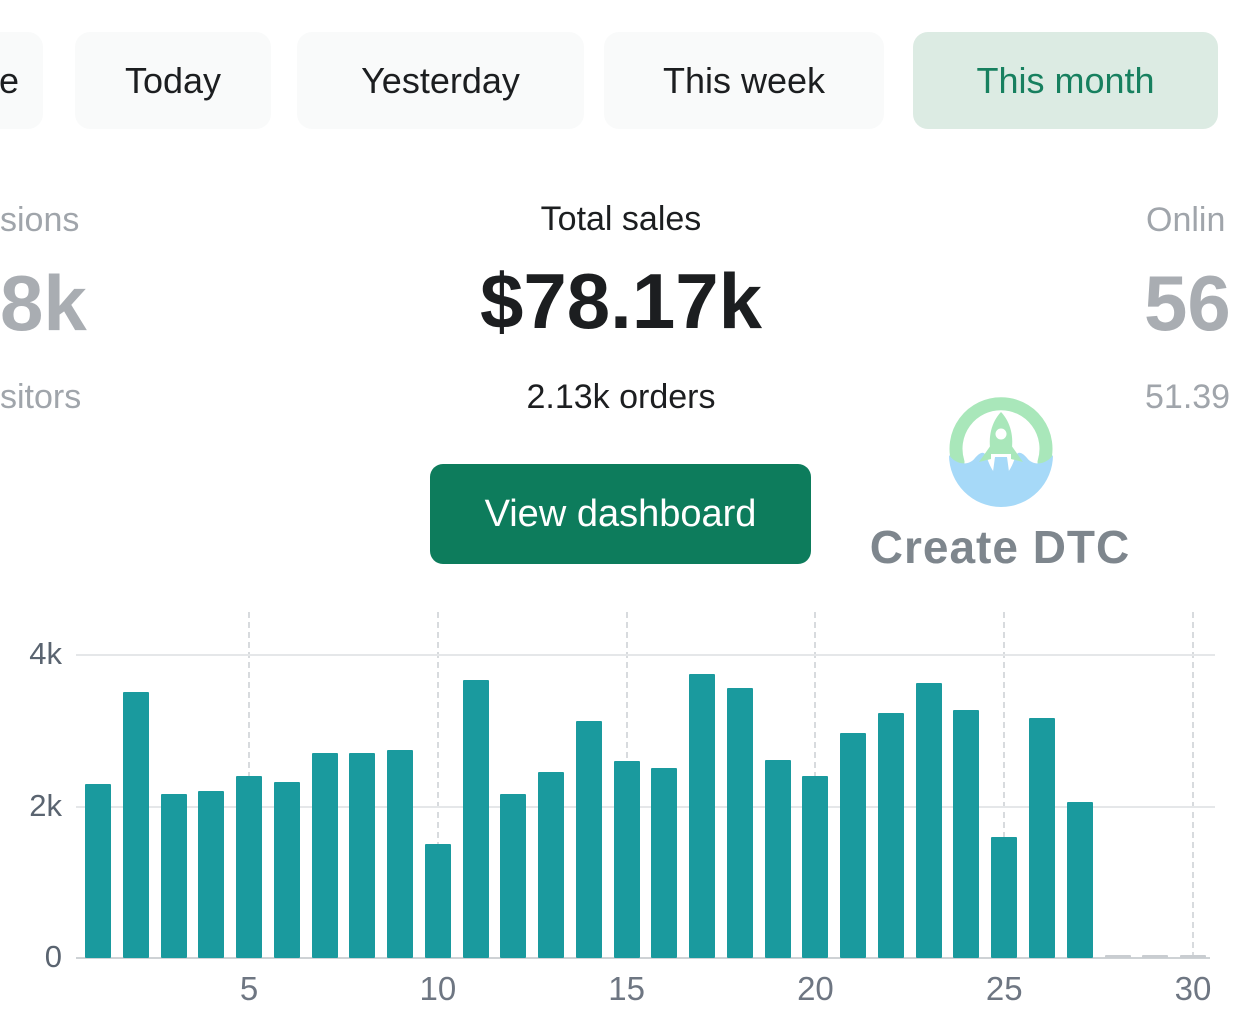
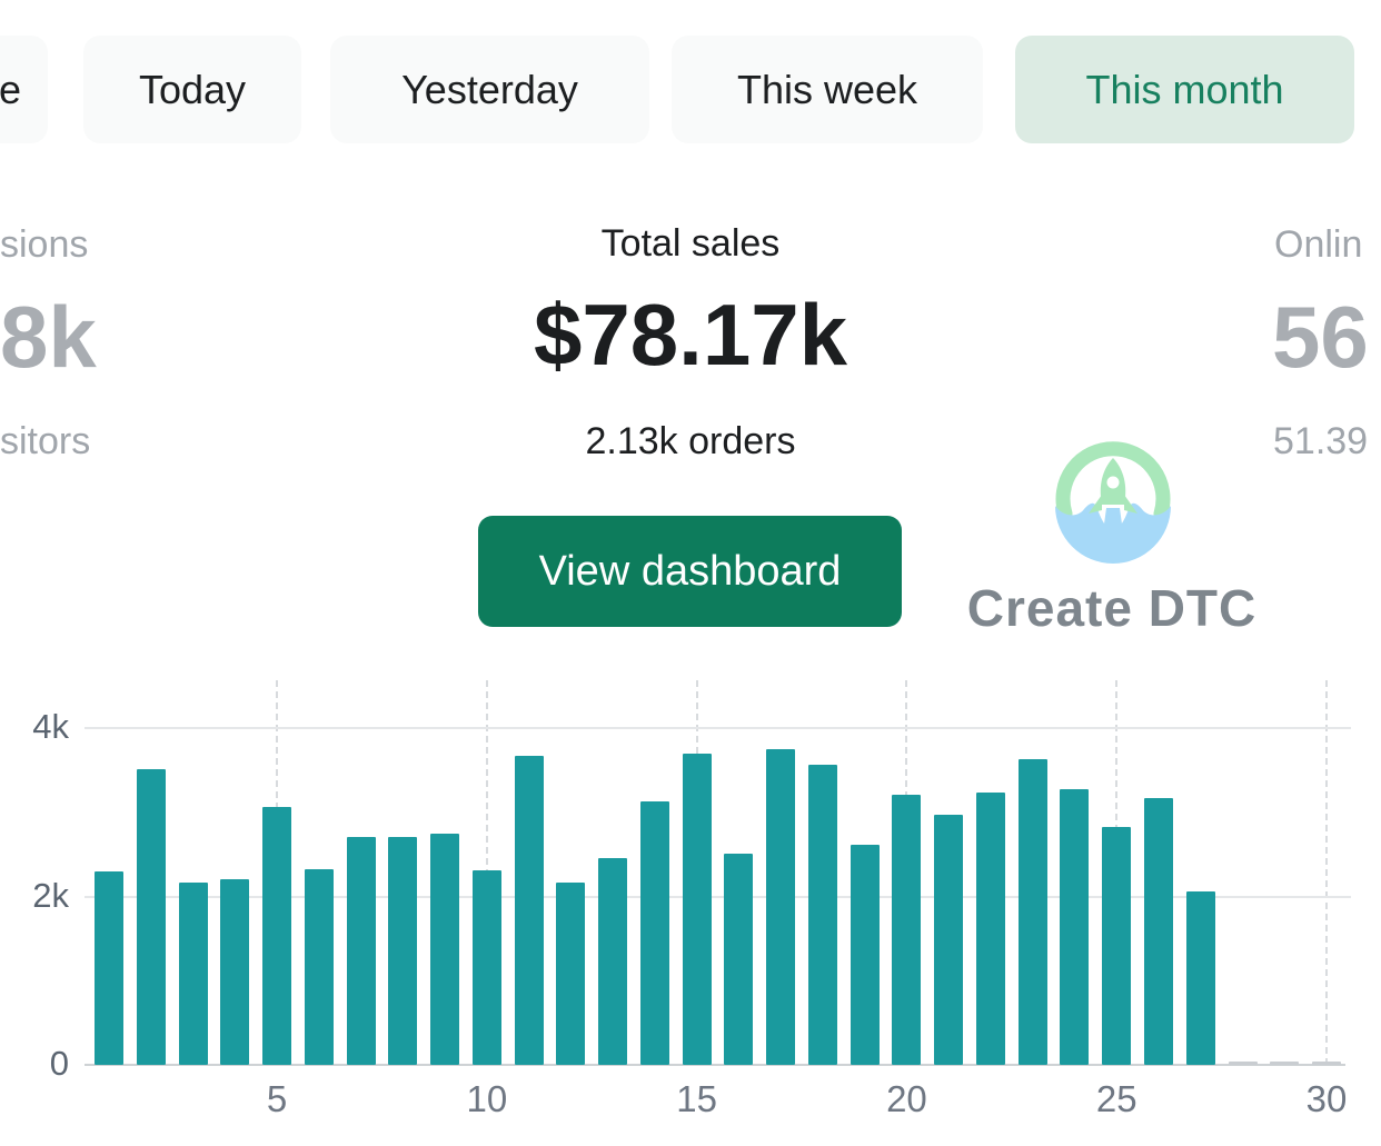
5: 2.4k -> 3.1k
10: 1.5k -> 2.3k
15: 2.6k -> 3.7k
20: 2.4k -> 3.2k
25: 1.6k -> 2.8k
